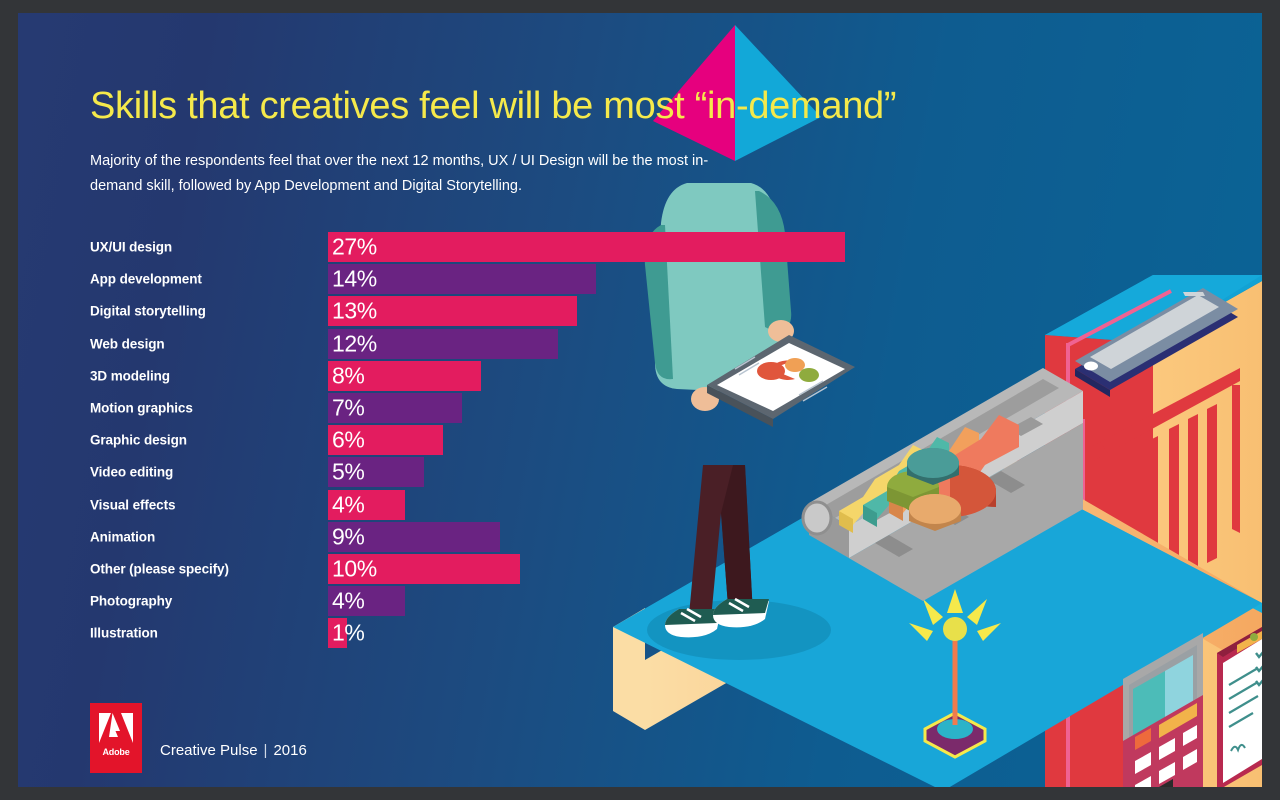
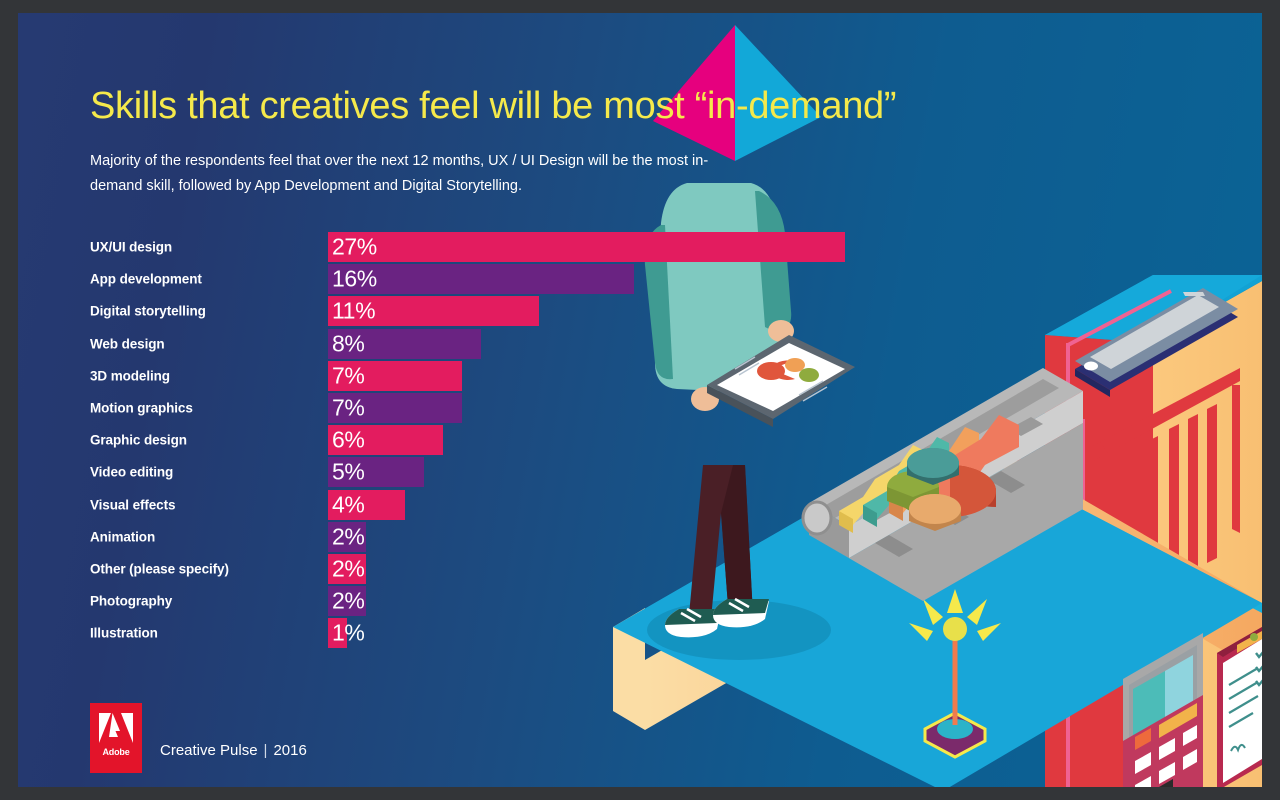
App development: 14% -> 16%
Digital storytelling: 13% -> 11%
Web design: 12% -> 8%
3D modeling: 8% -> 7%
Animation: 9% -> 2%
Other (please specify): 10% -> 2%
Photography: 4% -> 2%
